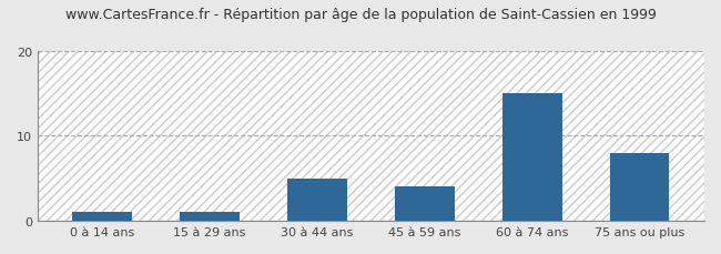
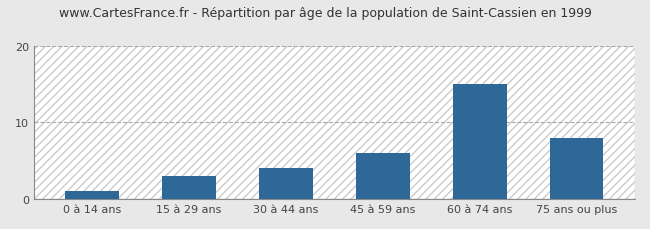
15 à 29 ans: 1 -> 3
30 à 44 ans: 5 -> 4
45 à 59 ans: 4 -> 6
